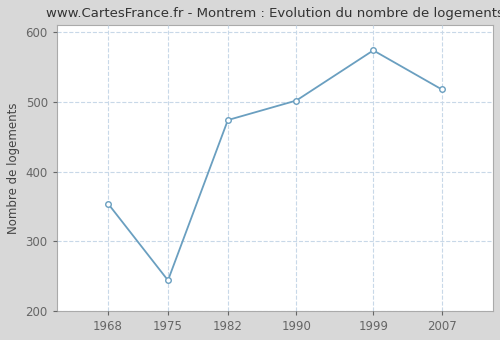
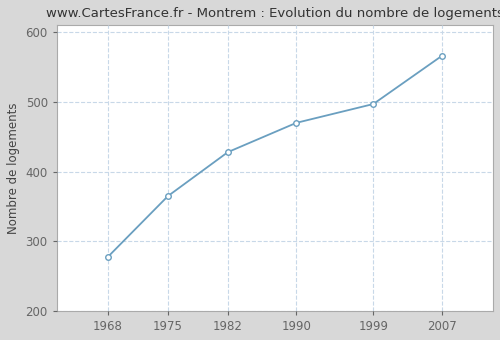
1968: 354 -> 278
1975: 244 -> 365
1982: 474 -> 428
1990: 502 -> 470
1999: 574 -> 497
2007: 518 -> 566
